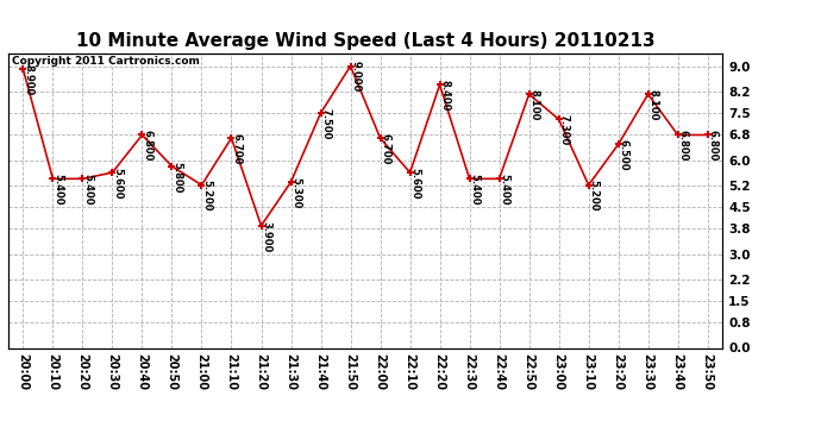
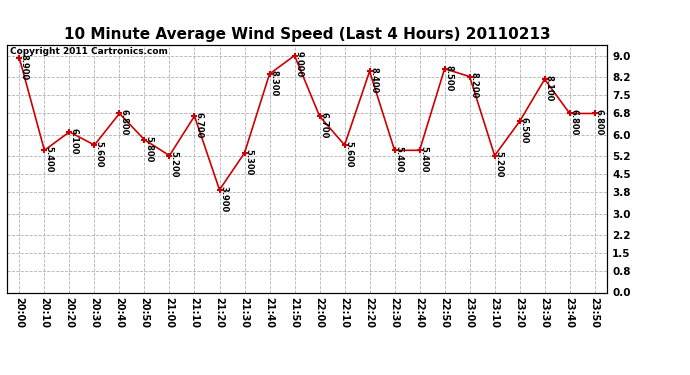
20:20: 5.400 -> 6.100
21:40: 7.500 -> 8.300
22:50: 8.100 -> 8.500
23:00: 7.300 -> 8.200
